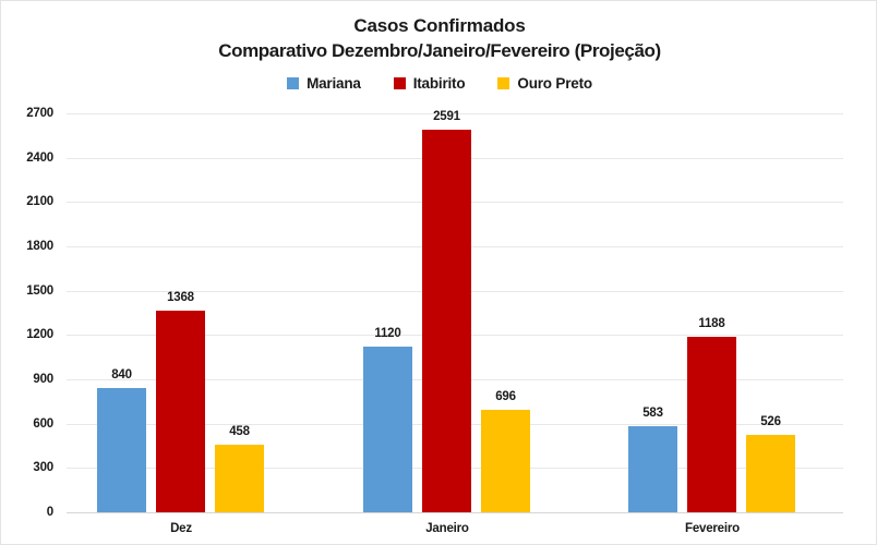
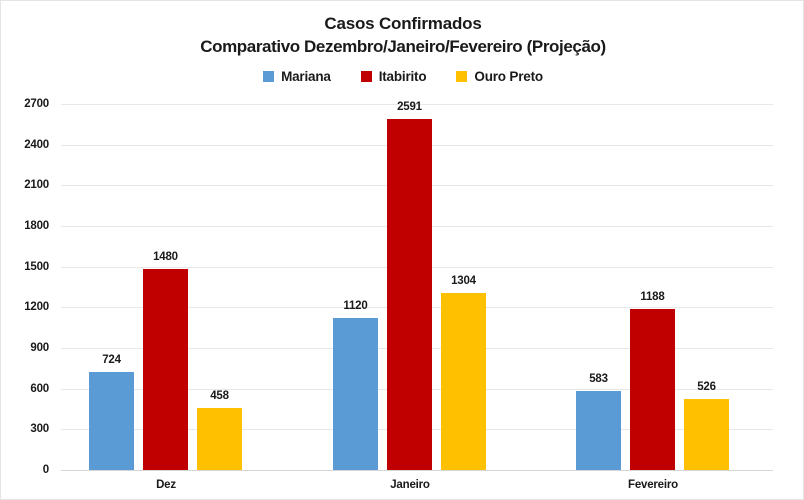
Mariana/Dez: 840 -> 724
Itabirito/Dez: 1368 -> 1480
Ouro Preto/Janeiro: 696 -> 1304
